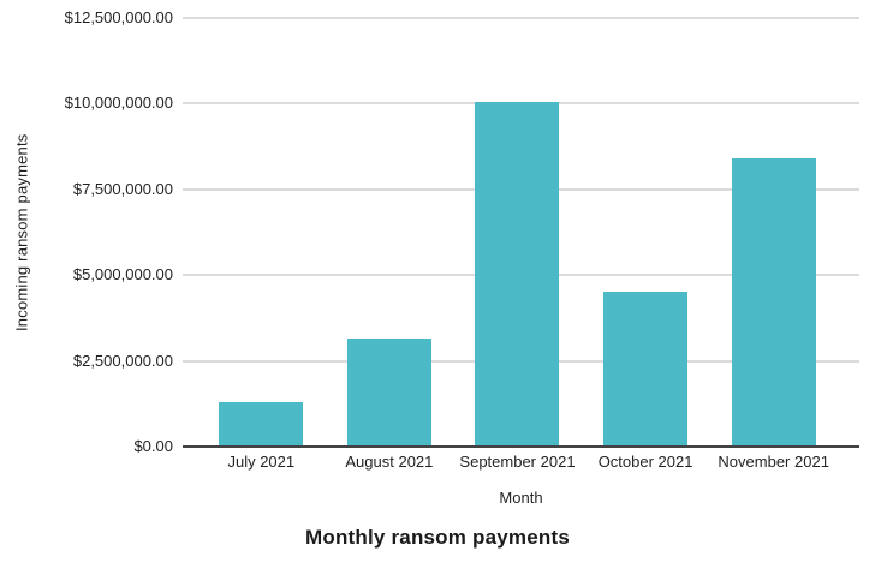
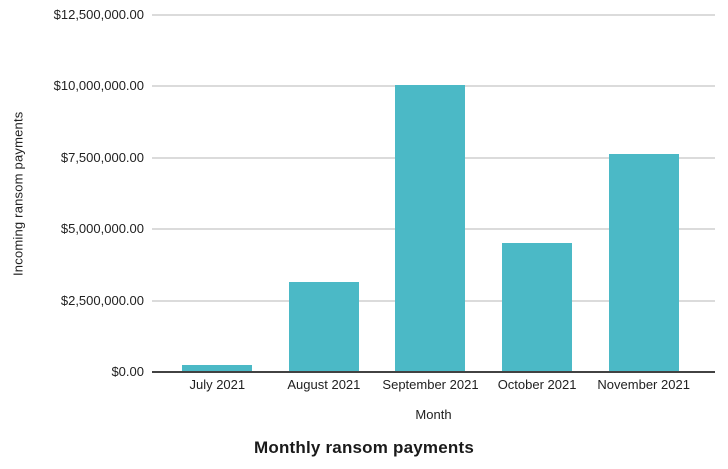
July 2021: $1300000 -> $200000
November 2021: $8400000 -> $7600000
